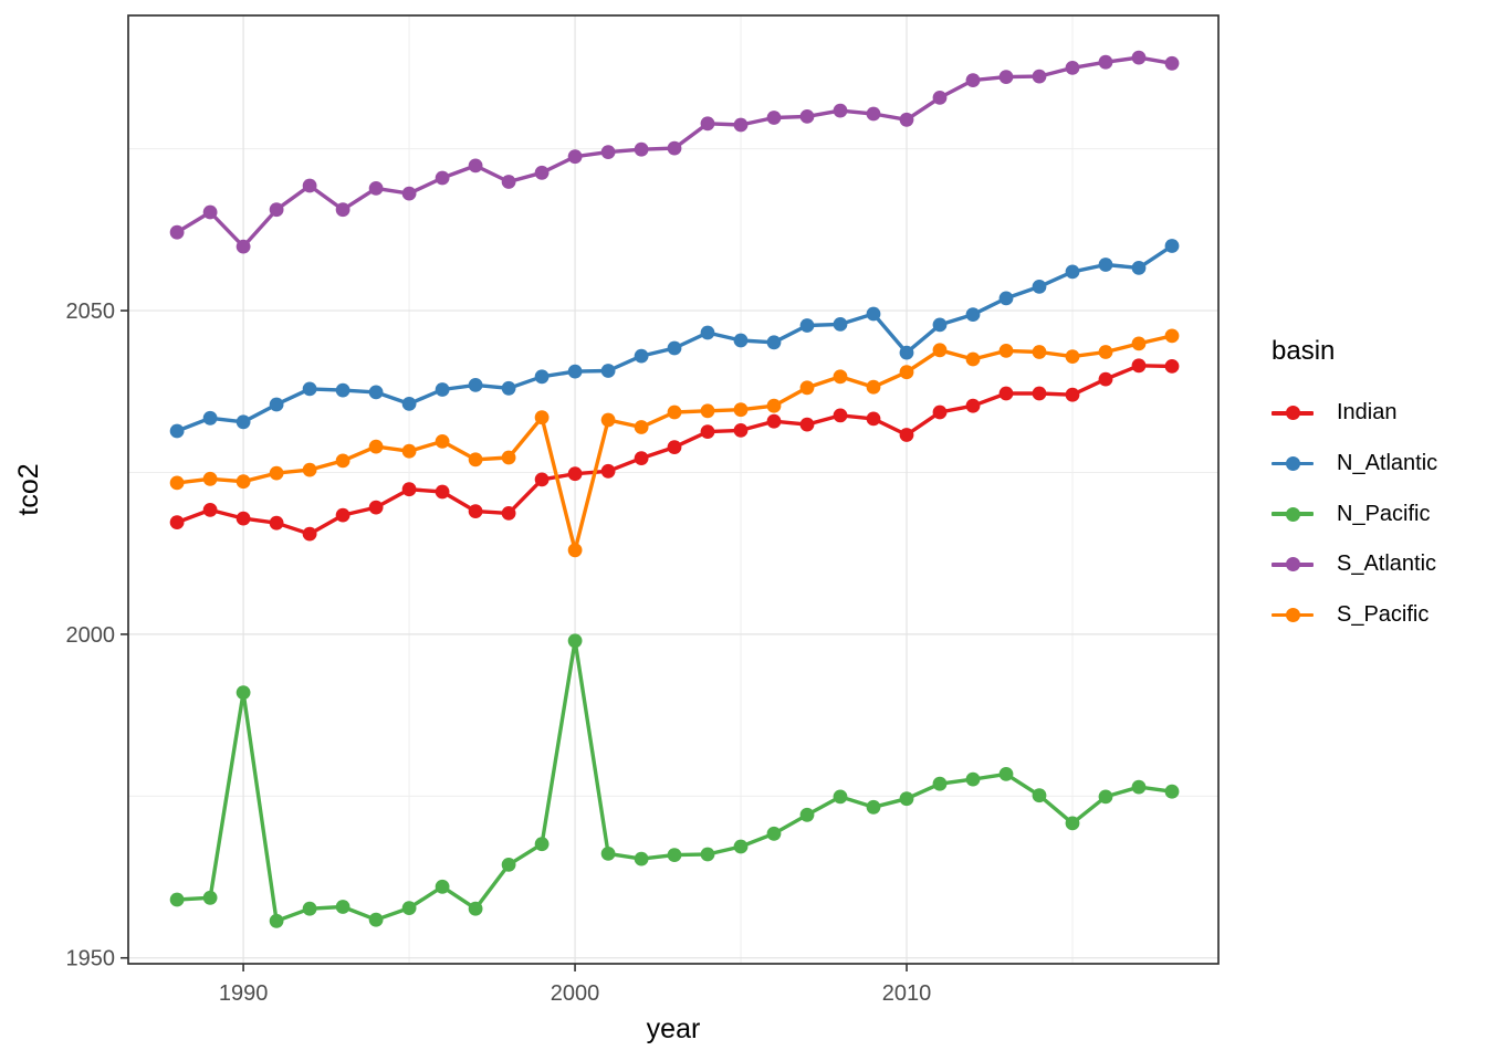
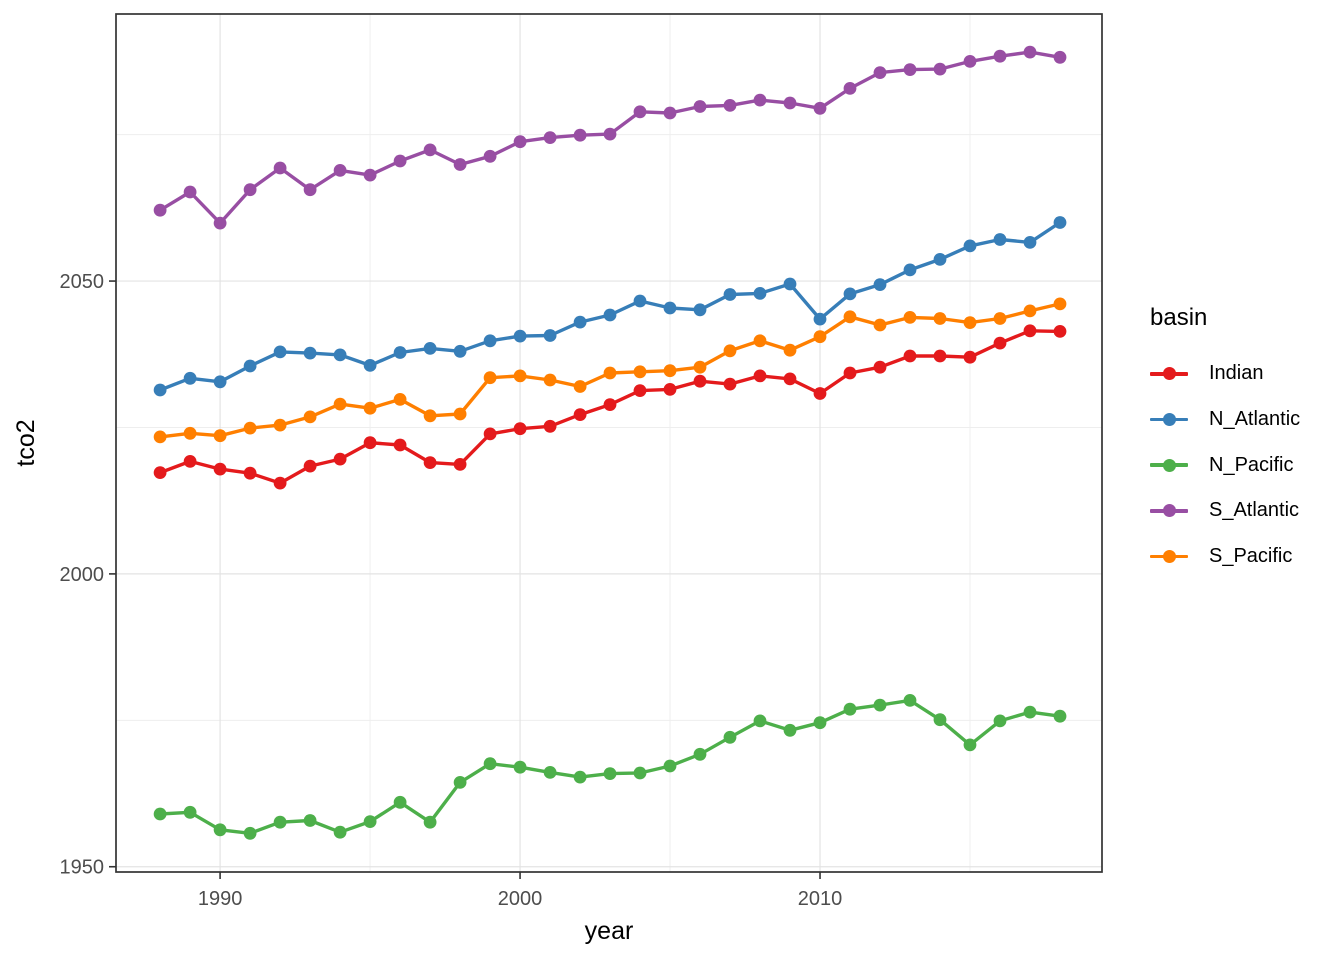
N_Pacific/1990: 1991 -> 1956
N_Pacific/2000: 1999 -> 1967
S_Pacific/2000: 2013 -> 2034
